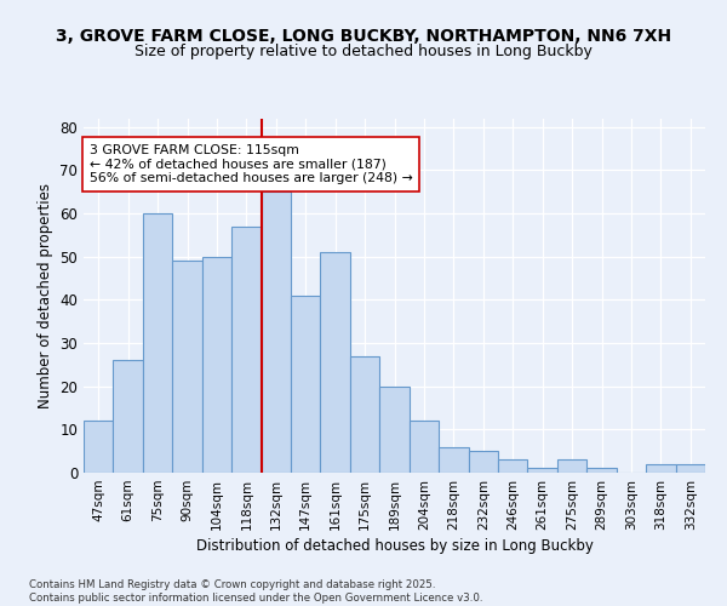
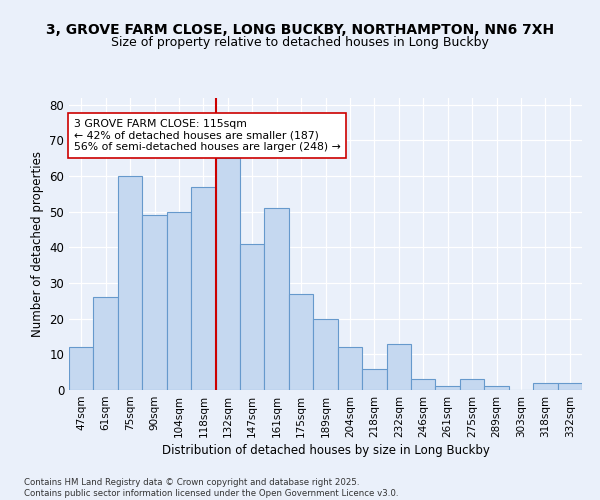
232sqm: 5 -> 13
